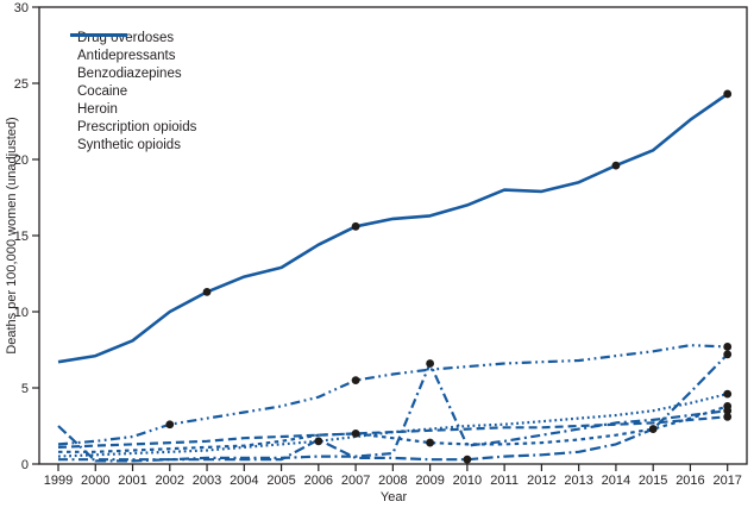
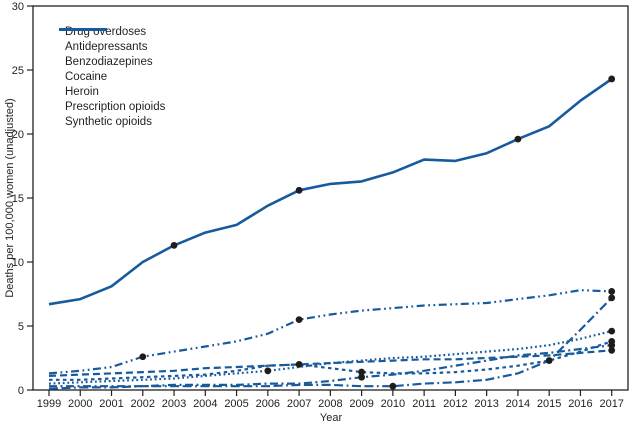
Synthetic opioids/1999: 2.5 -> 0.1
Synthetic opioids/2006: 1.6 -> 0.3
Heroin/2009: 6.6 -> 1.0
